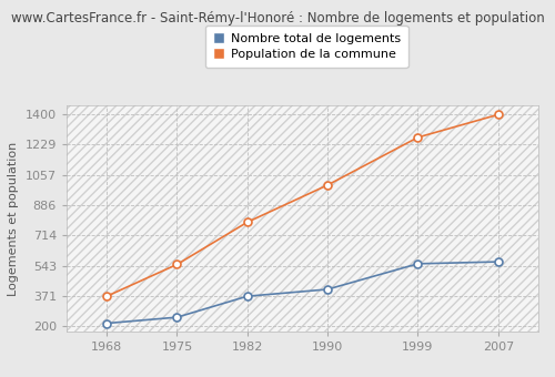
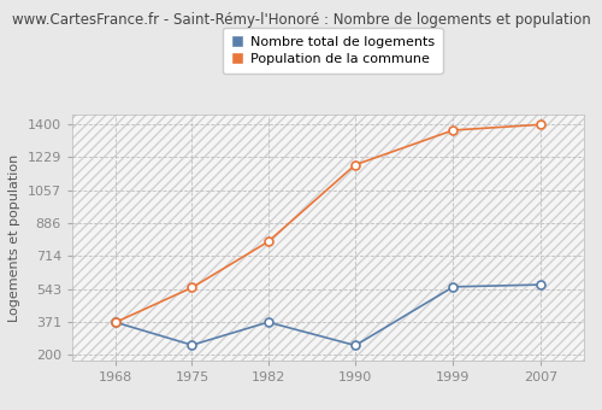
Nombre total de logements/1968: 220 -> 370
Nombre total de logements/1990: 410 -> 250
Population de la commune/1990: 1000 -> 1190
Population de la commune/1999: 1270 -> 1370
